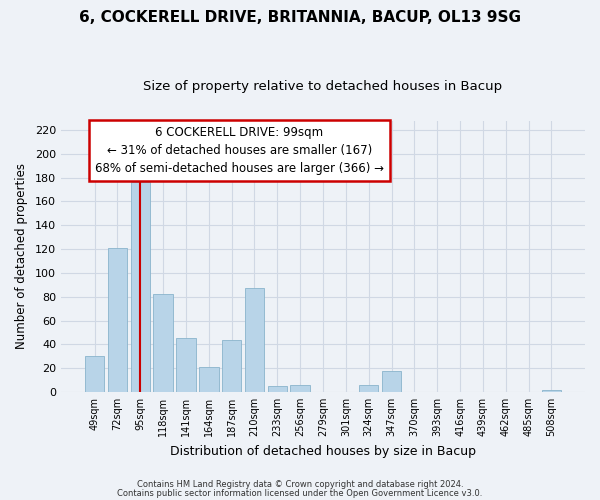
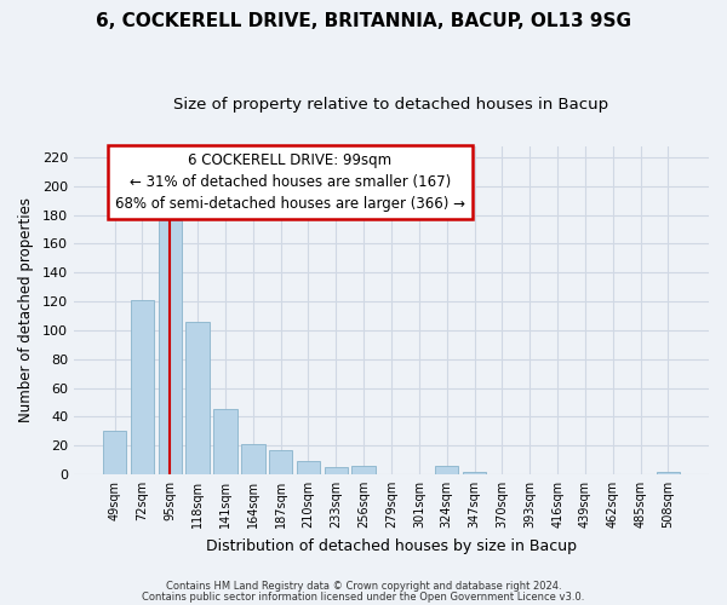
118sqm: 82 -> 106
187sqm: 44 -> 17
210sqm: 87 -> 9
347sqm: 18 -> 2
